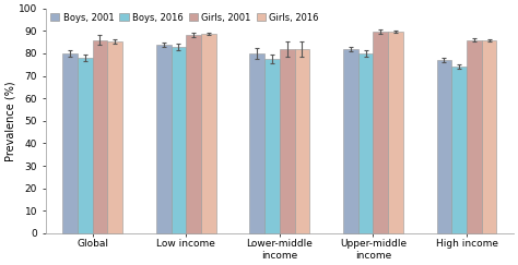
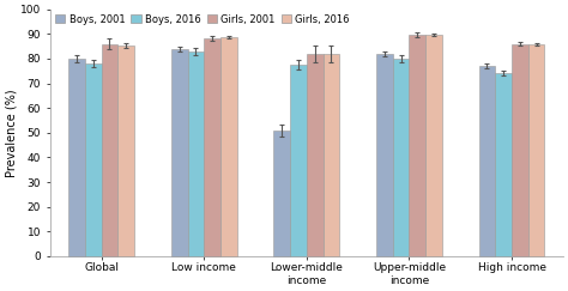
Boys, 2001/Lower-middle income: 80 -> 51
